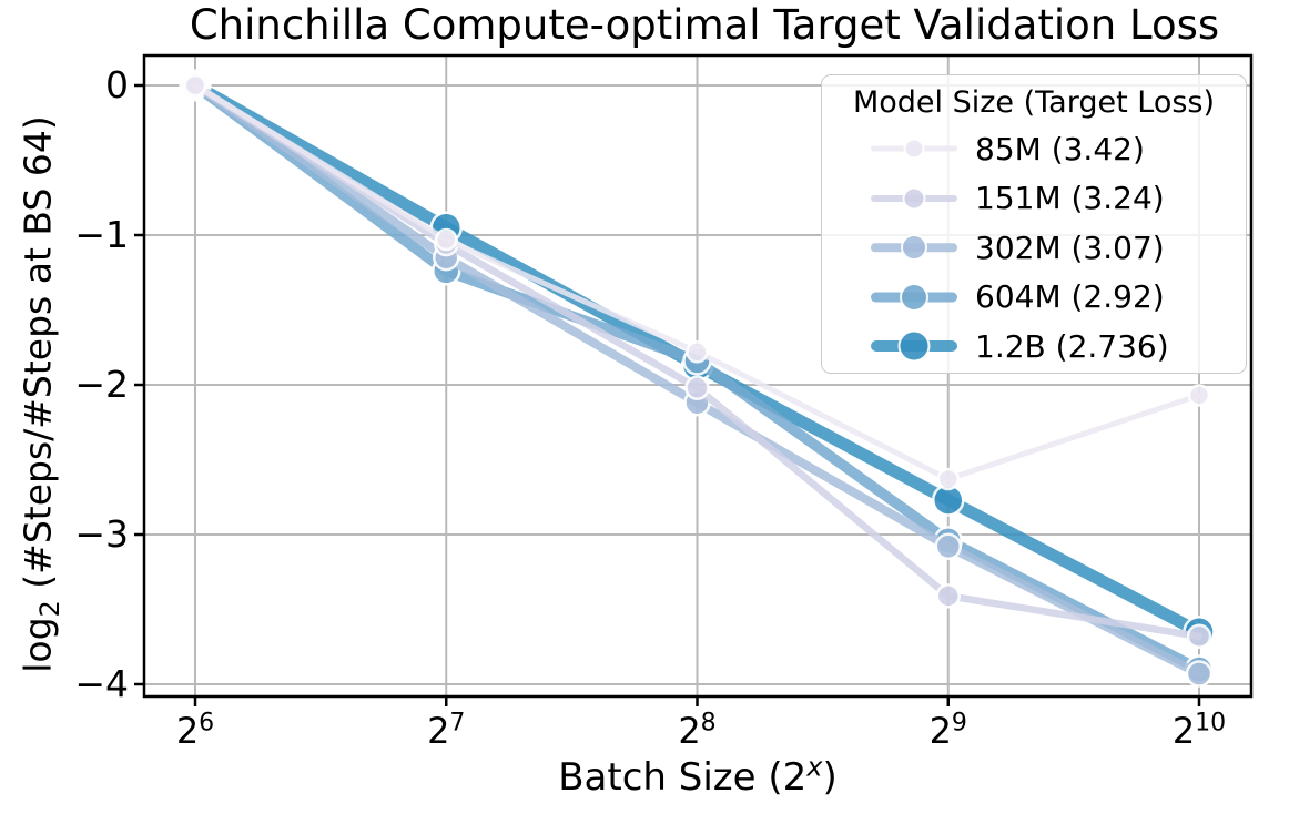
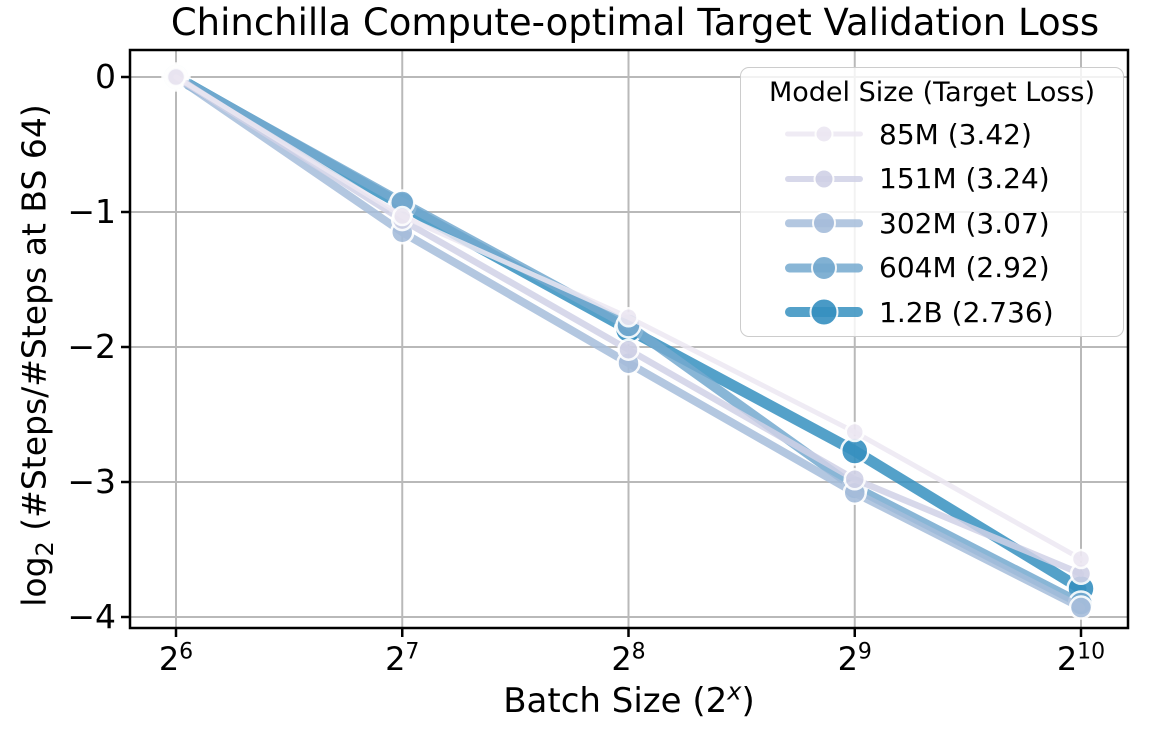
604M (2.92)/7: -1.24 -> -0.93
151M (3.24)/9: -3.41 -> -2.98
85M (3.42)/10: -2.07 -> -3.57
1.2B (2.736)/10: -3.65 -> -3.79
